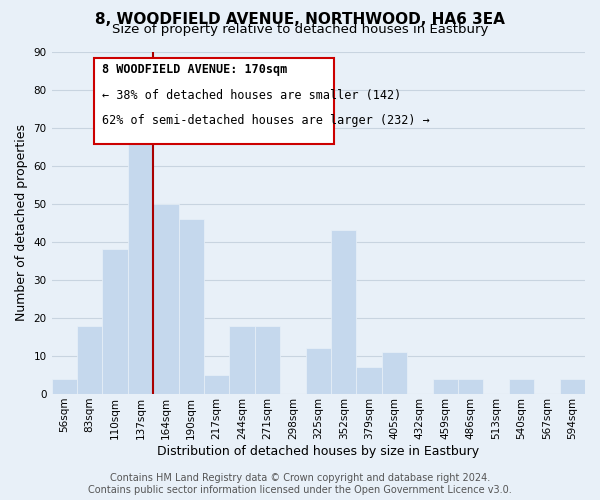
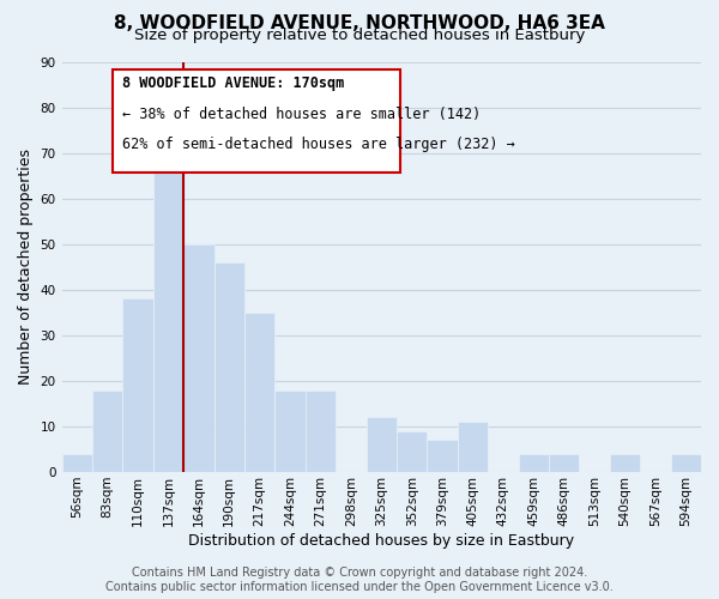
217sqm: 5 -> 35
352sqm: 43 -> 9
